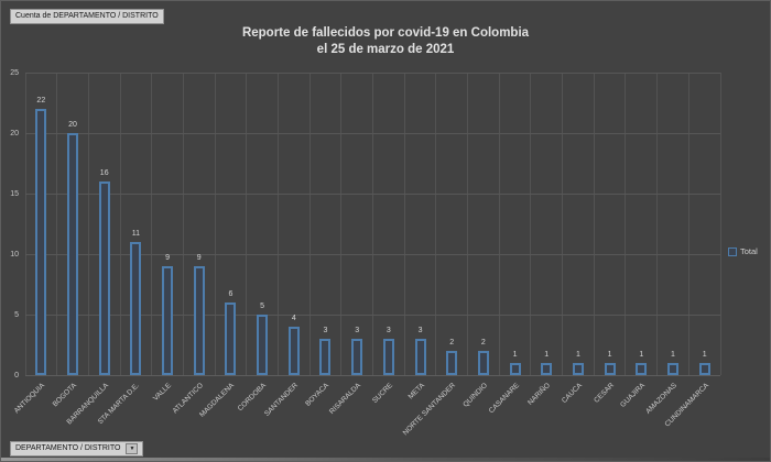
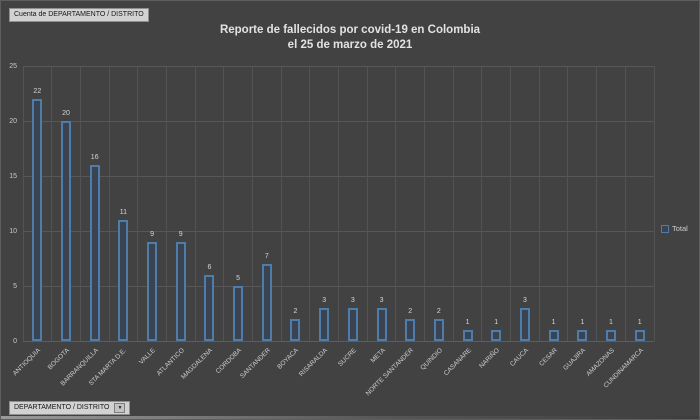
SANTANDER: 4 -> 7
BOYACA: 3 -> 2
CAUCA: 1 -> 3
